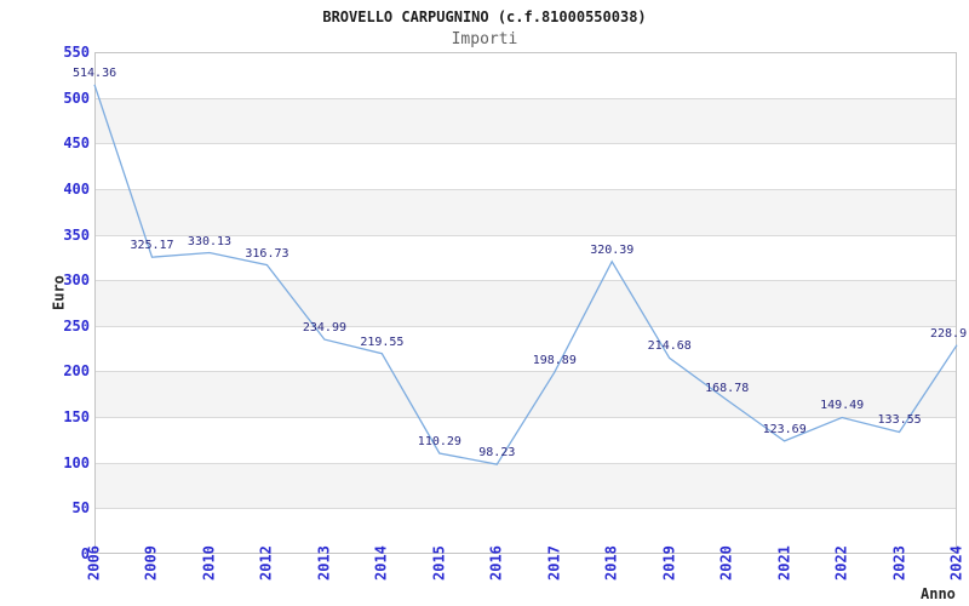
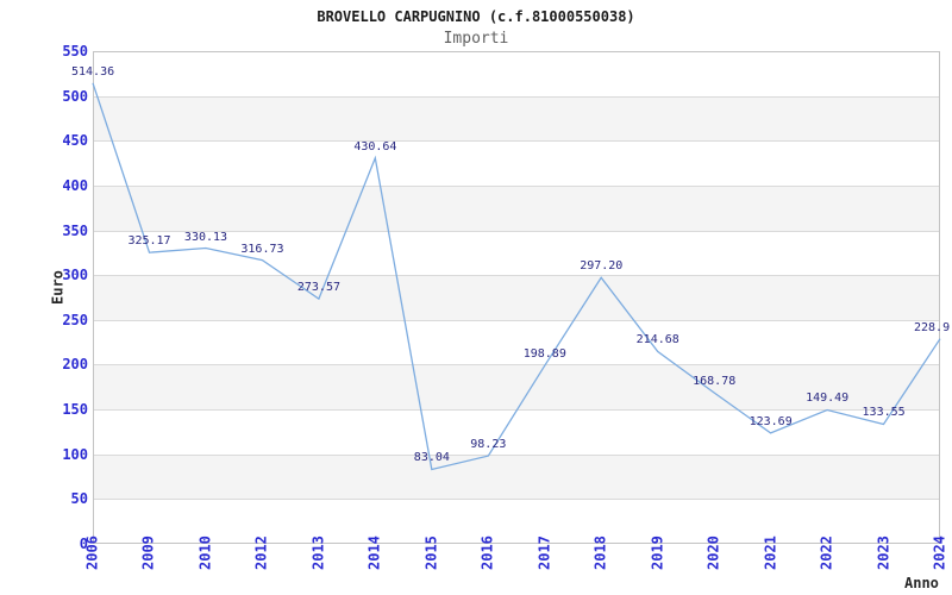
2013: 234.99 -> 273.57
2014: 219.55 -> 430.64
2015: 110.29 -> 83.04
2018: 320.39 -> 297.20
